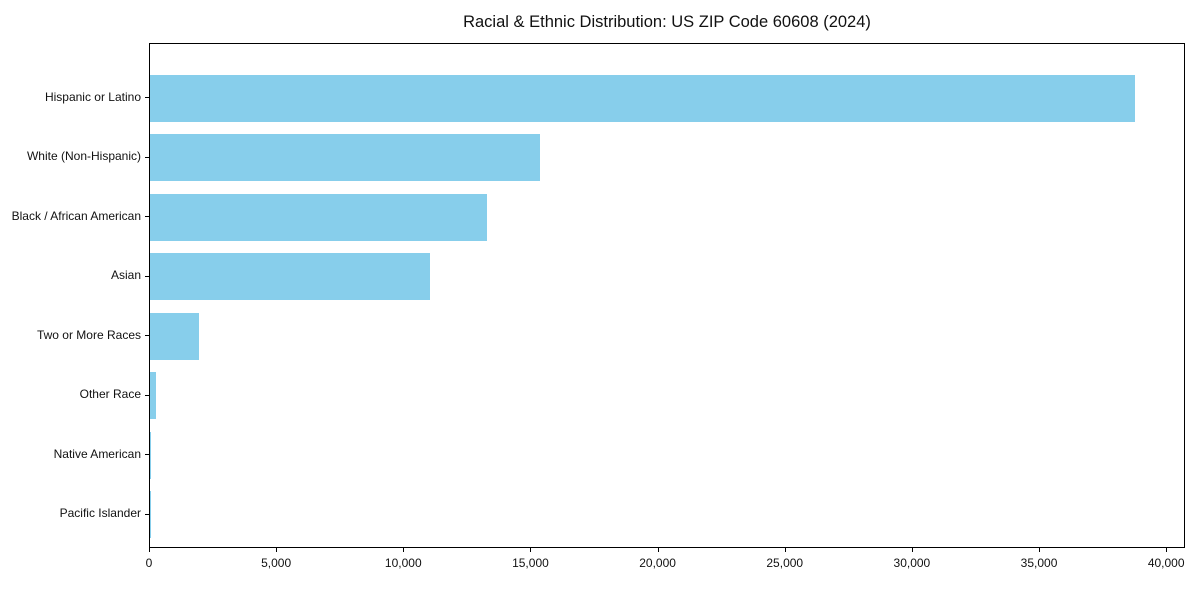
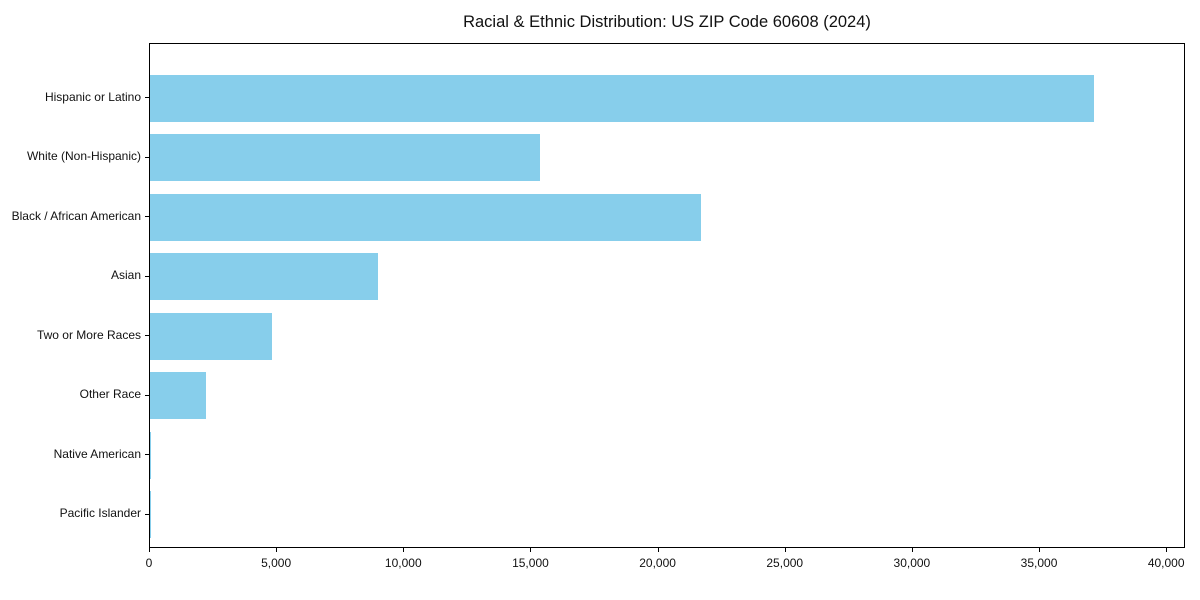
Hispanic or Latino: 38800 -> 37200
Black / African American: 13300 -> 21700
Asian: 11000 -> 9000
Two or More Races: 2000 -> 4800
Other Race: 200 -> 2200
